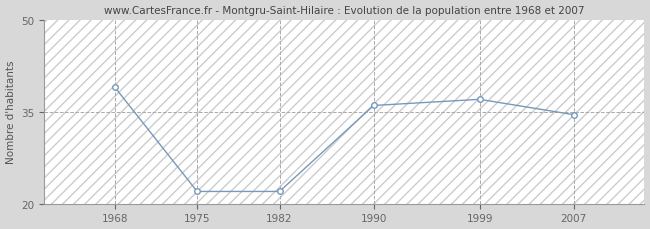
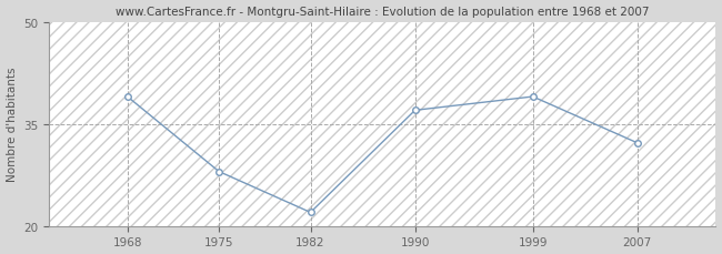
1975: 22.0 -> 28.0
1990: 36.0 -> 37.0
1999: 37.0 -> 39.0
2007: 34.5 -> 32.2
